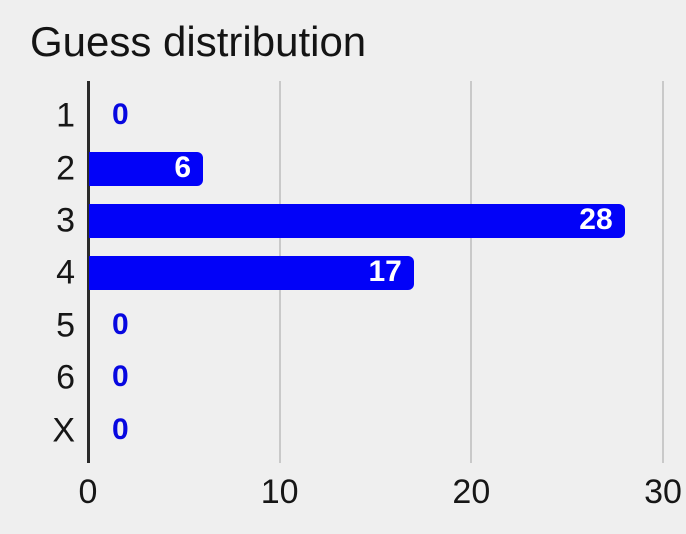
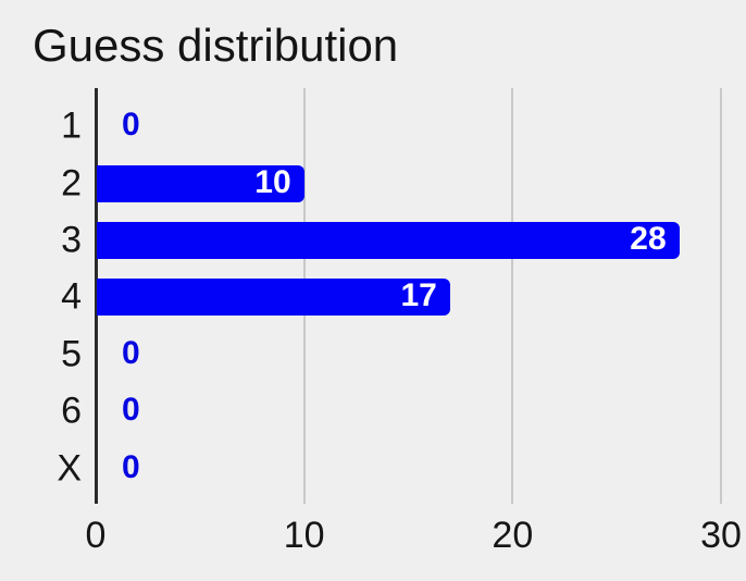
2: 6 -> 10
